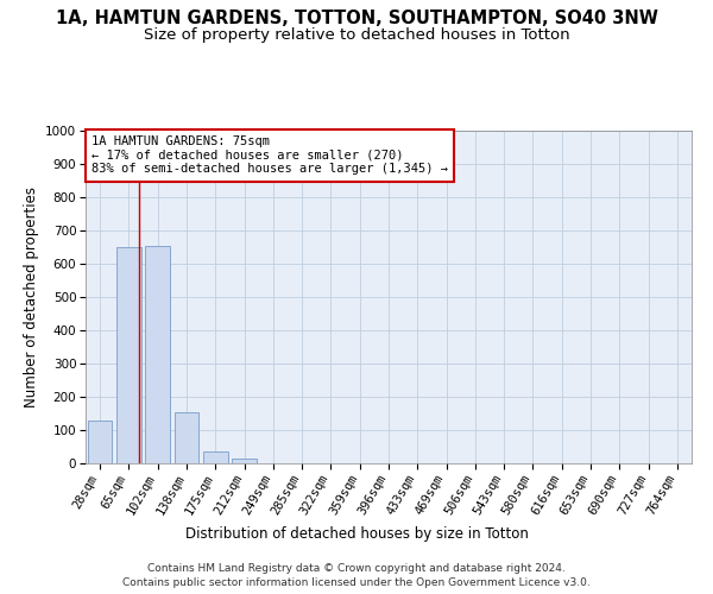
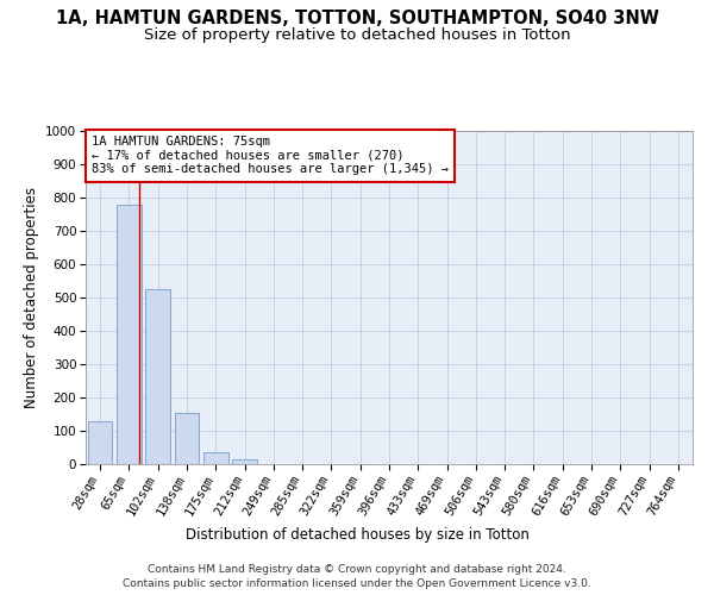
65sqm: 650 -> 780
102sqm: 655 -> 525
